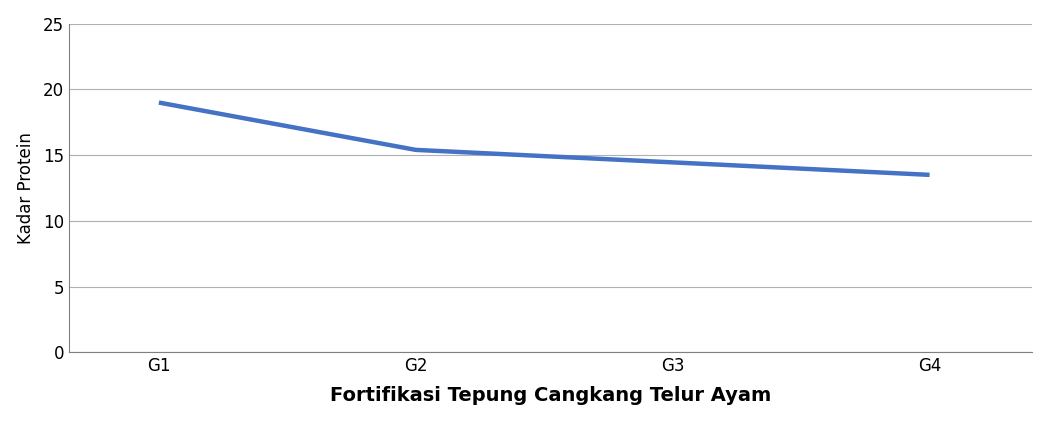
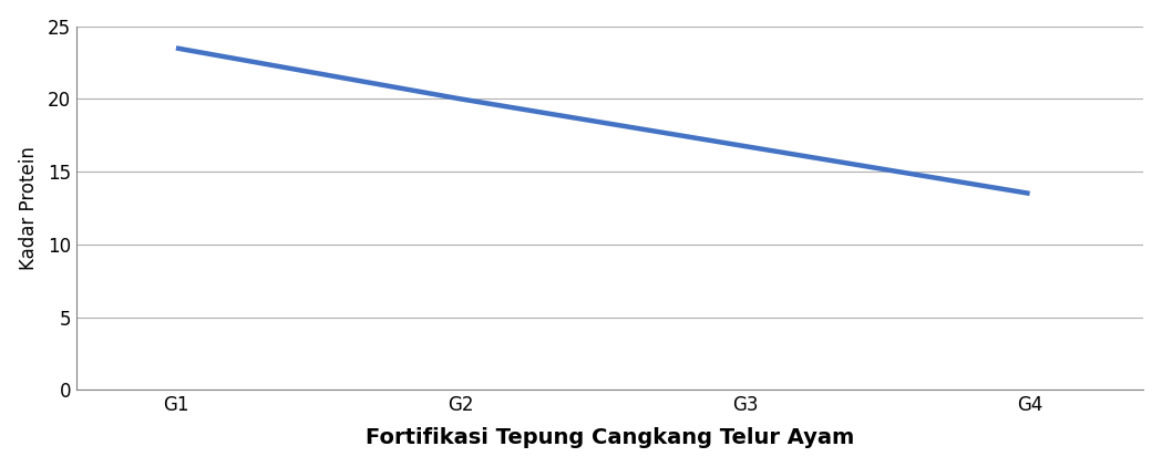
G1: 19.0 -> 23.5
G2: 15.4 -> 20.0
